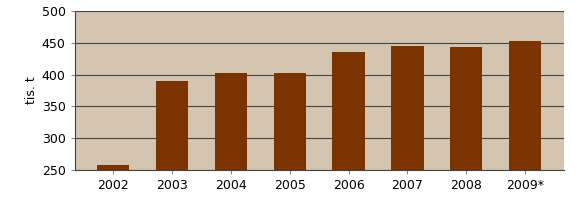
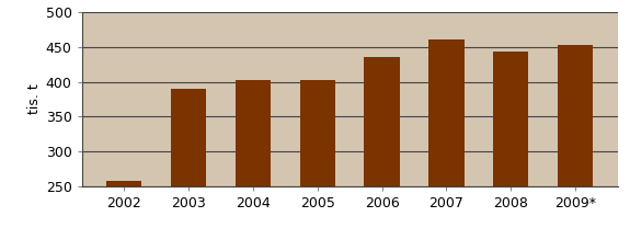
2007: 445 -> 460
